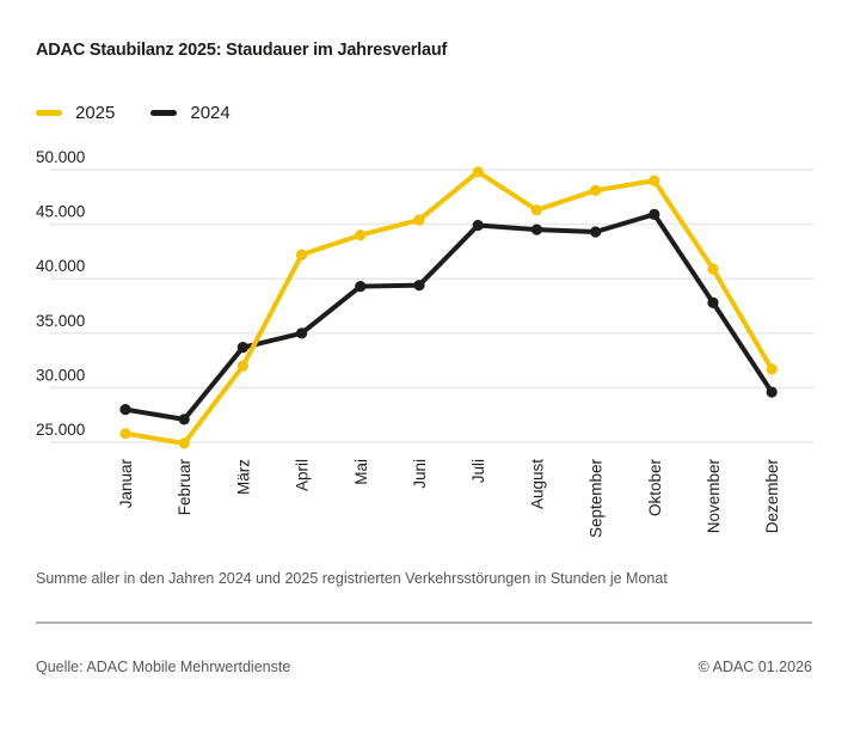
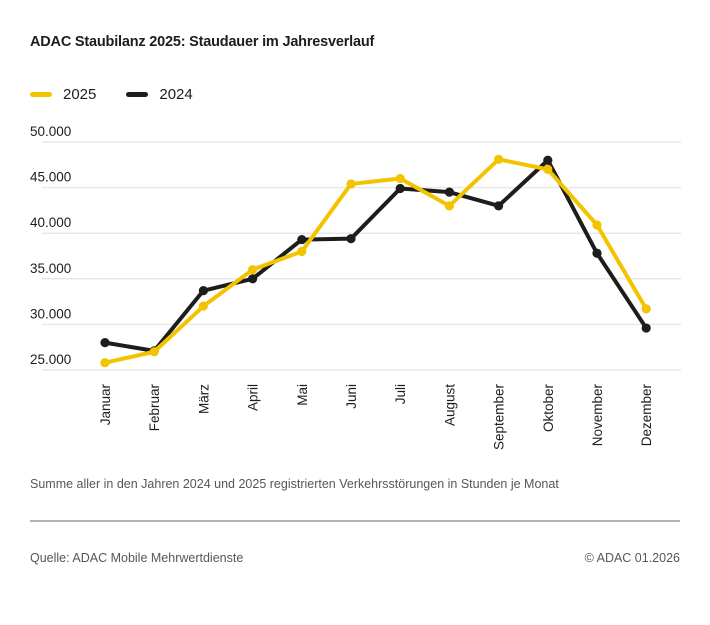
2025/Februar: 25000 -> 27000
2025/April: 42000 -> 36000
2025/Mai: 44000 -> 38000
2025/Juli: 50000 -> 46000
2025/August: 46000 -> 43000
2024/September: 44000 -> 43000
2025/Oktober: 49000 -> 47000
2024/Oktober: 46000 -> 48000
